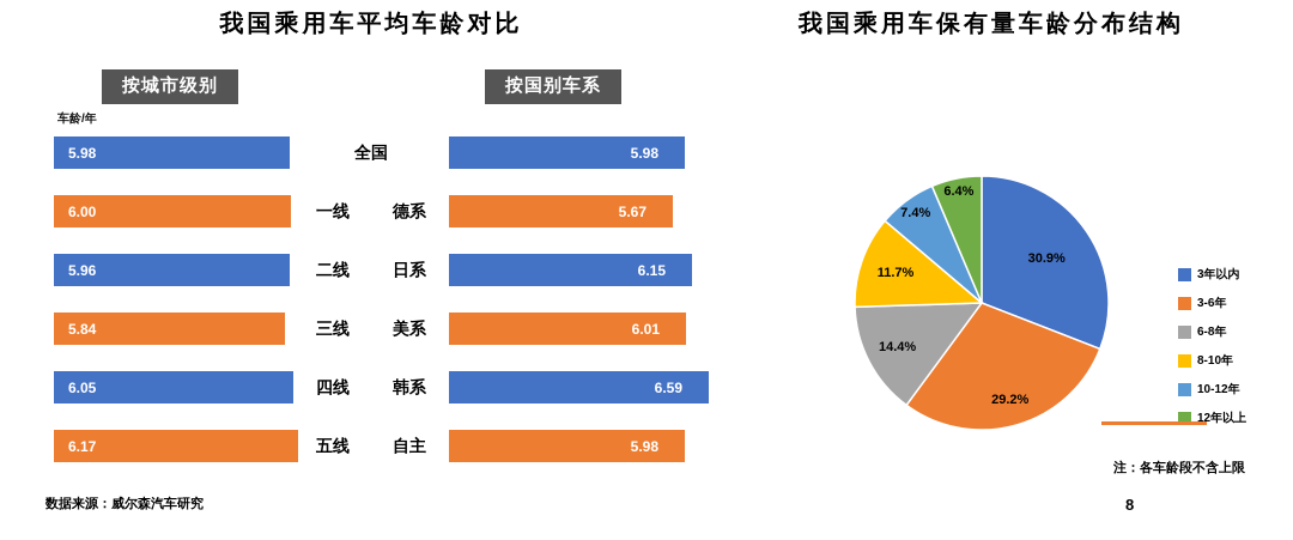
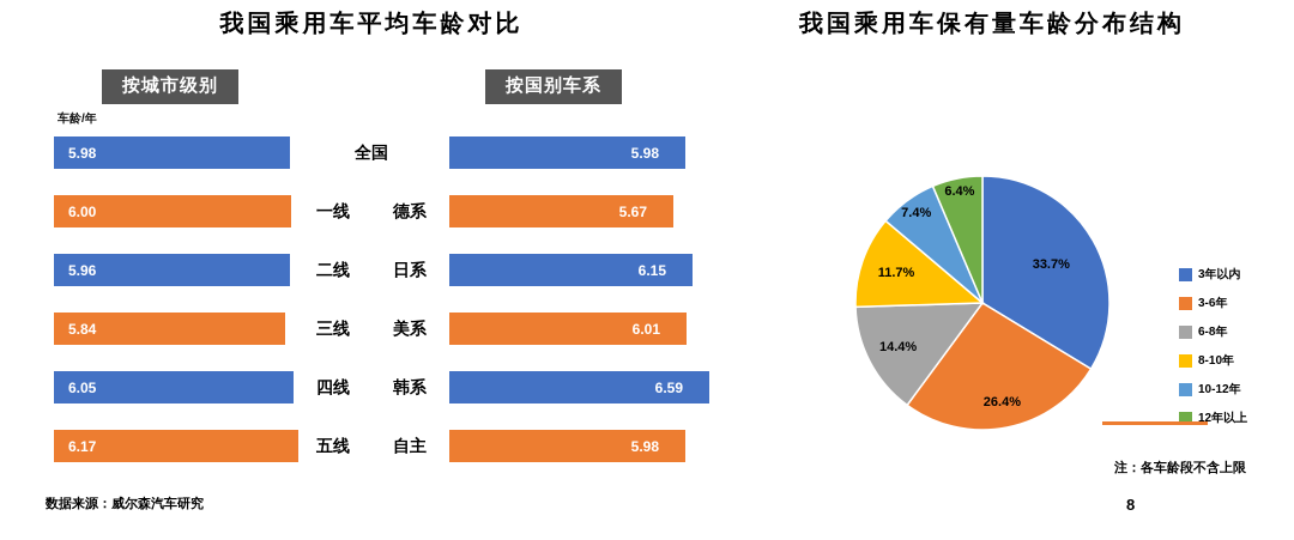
我国乘用车保有量车龄分布结构/3年以内: 30.9% -> 33.7%
我国乘用车保有量车龄分布结构/3-6年: 29.2% -> 26.4%
